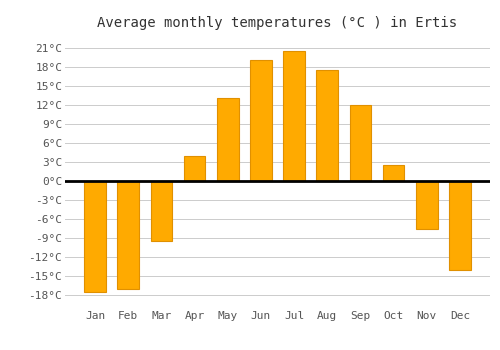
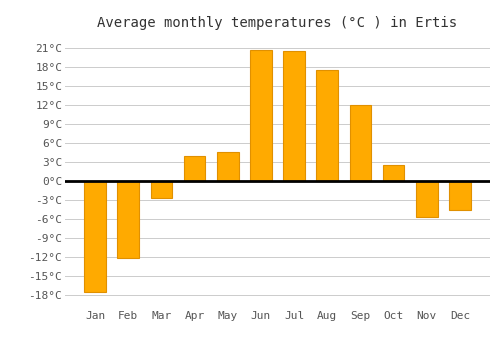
Feb: -17.0°C -> -12.2°C
Mar: -9.5°C -> -2.6°C
May: 13.0°C -> 4.6°C
Jun: 19.0°C -> 20.6°C
Nov: -7.5°C -> -5.6°C
Dec: -14.0°C -> -4.6°C
